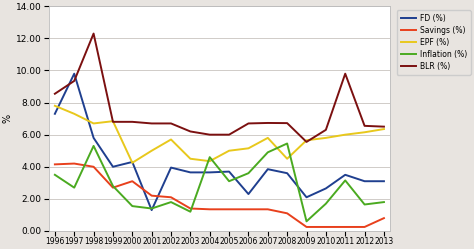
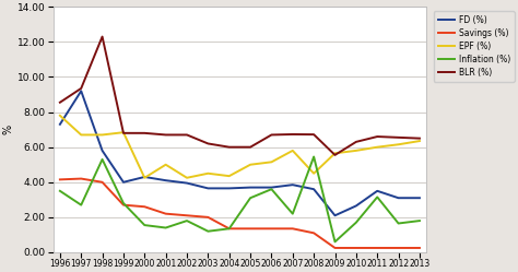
FD (%)/1997: 9.8 -> 9.2
EPF (%)/1997: 7.3 -> 6.7
Savings (%)/2000: 3.1 -> 2.6
FD (%)/2001: 1.3 -> 4.1
EPF (%)/2002: 5.7 -> 4.2
Savings (%)/2003: 1.4 -> 2.0
Inflation (%)/2004: 4.6 -> 1.4
FD (%)/2006: 2.3 -> 3.7
Inflation (%)/2007: 4.9 -> 2.2
BLR (%)/2011: 9.8 -> 6.6
Savings (%)/2013: 0.8 -> 0.2
